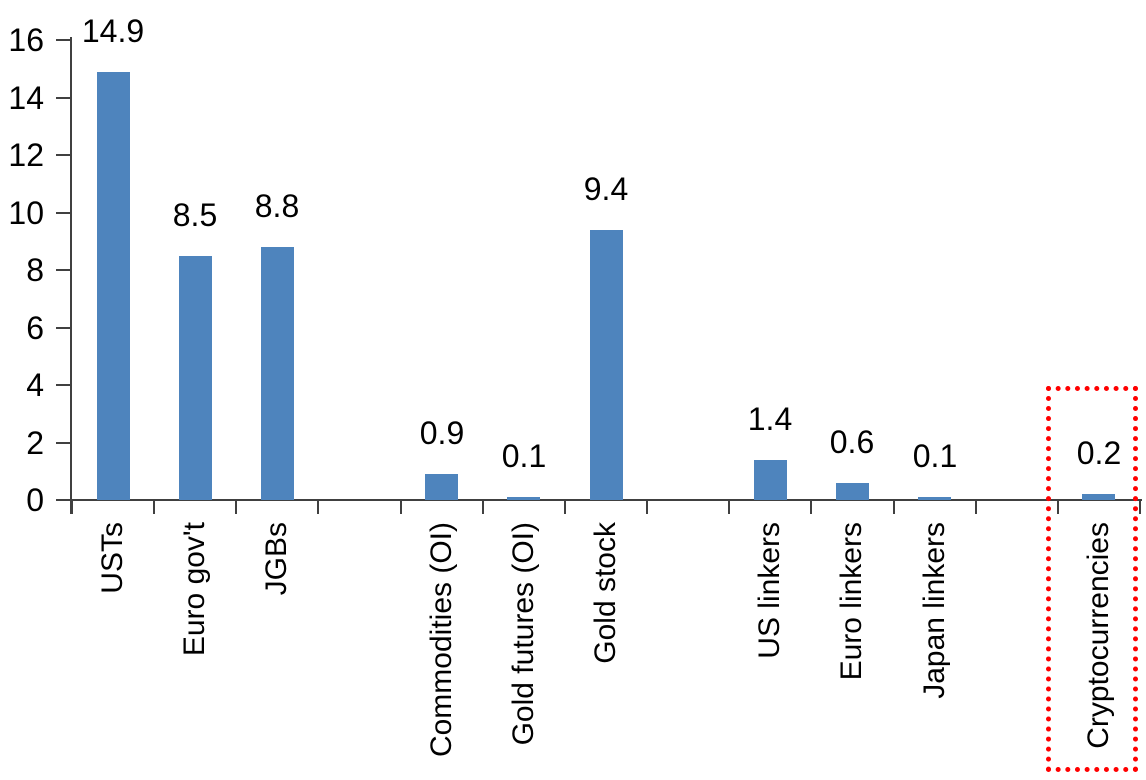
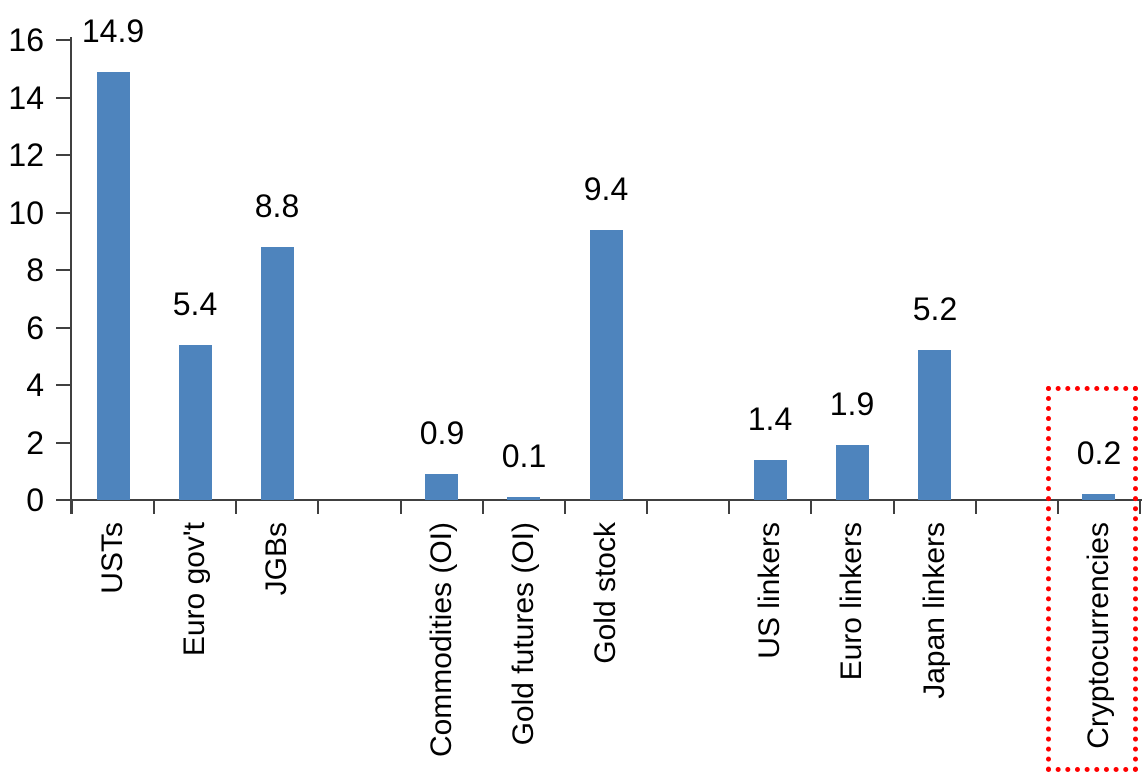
Euro gov't: 8.5 -> 5.4
Euro linkers: 0.6 -> 1.9
Japan linkers: 0.1 -> 5.2
